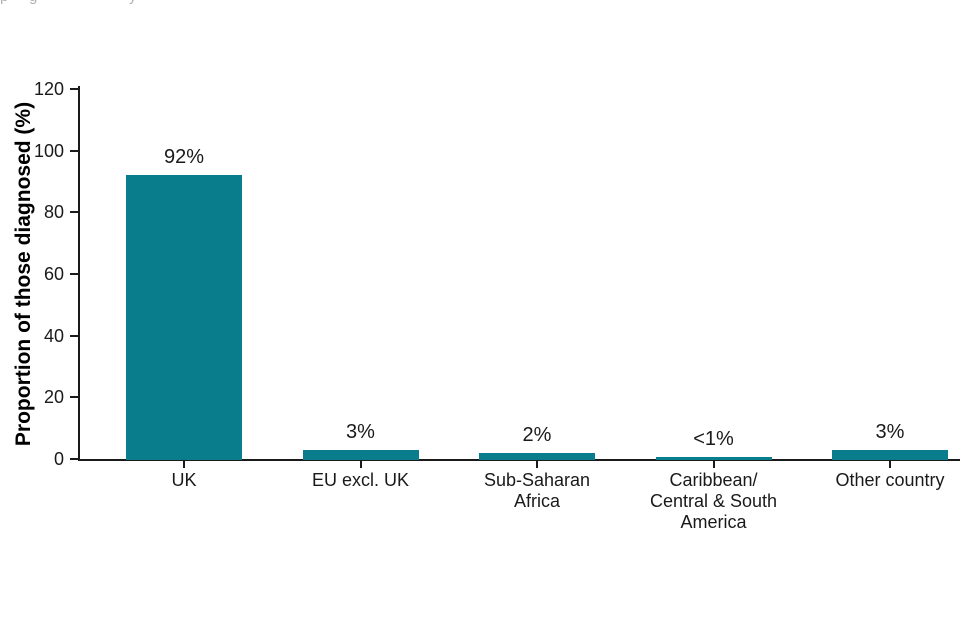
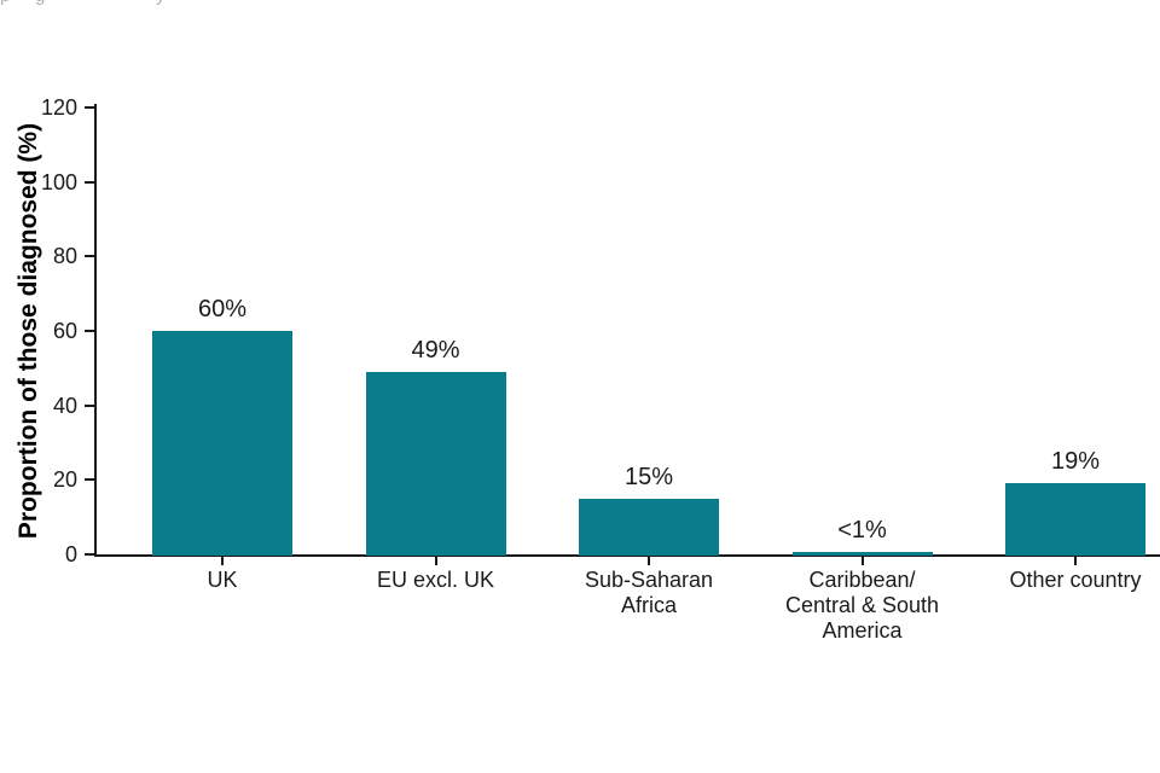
UK: 92% -> 60%
EU excl. UK: 3% -> 49%
Sub-Saharan Africa: 2% -> 15%
Other country: 3% -> 19%
